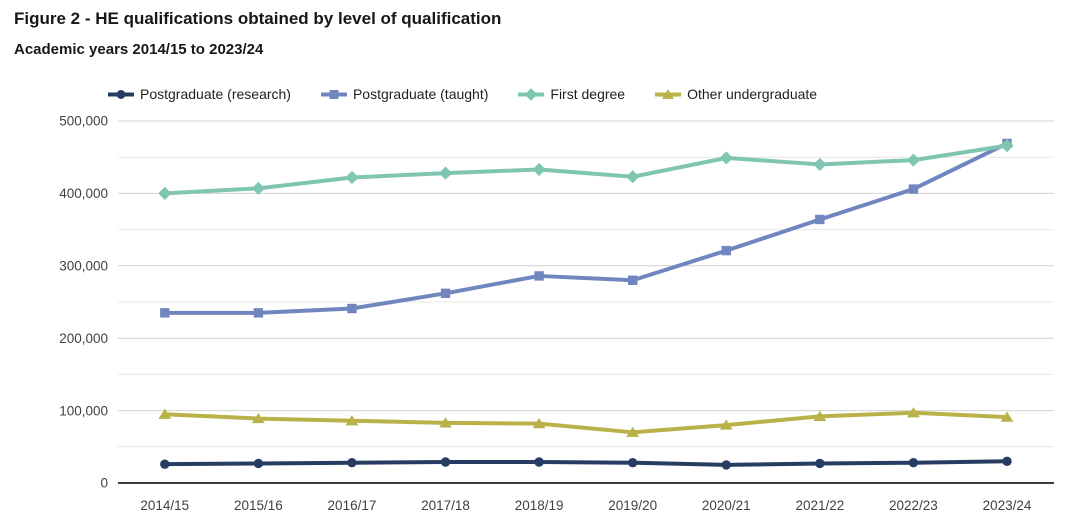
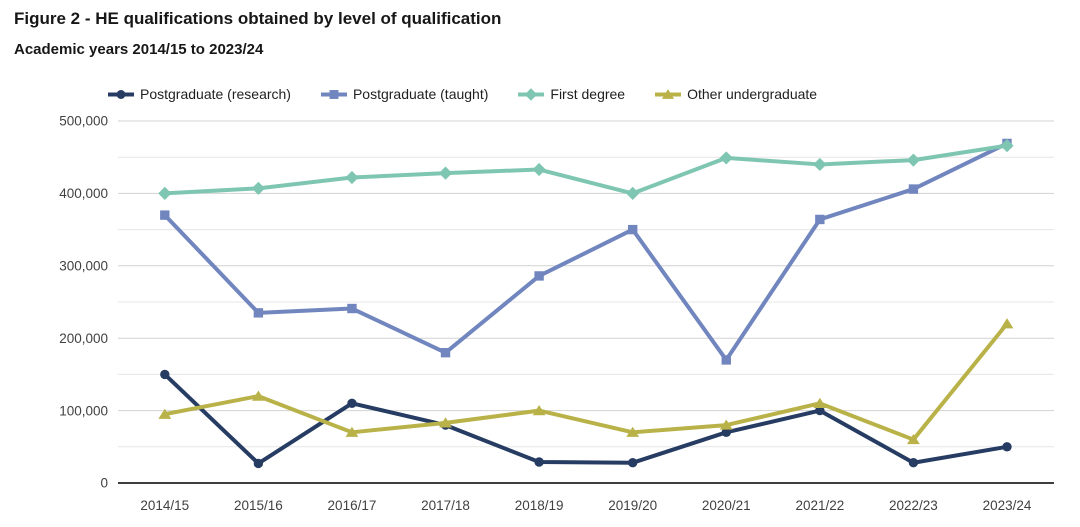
Postgraduate (research)/2014/15: 30000 -> 150000
Postgraduate (taught)/2014/15: 240000 -> 370000
Other undergraduate/2015/16: 90000 -> 120000
Postgraduate (research)/2016/17: 30000 -> 110000
Other undergraduate/2016/17: 90000 -> 70000
Postgraduate (research)/2017/18: 30000 -> 80000
Postgraduate (taught)/2017/18: 260000 -> 180000
Other undergraduate/2018/19: 80000 -> 100000
Postgraduate (taught)/2019/20: 280000 -> 350000
First degree/2019/20: 420000 -> 400000
Postgraduate (research)/2020/21: 20000 -> 70000
Postgraduate (taught)/2020/21: 320000 -> 170000
Postgraduate (research)/2021/22: 30000 -> 100000
Other undergraduate/2021/22: 90000 -> 110000
Other undergraduate/2022/23: 100000 -> 60000
Postgraduate (research)/2023/24: 30000 -> 50000
Other undergraduate/2023/24: 90000 -> 220000
